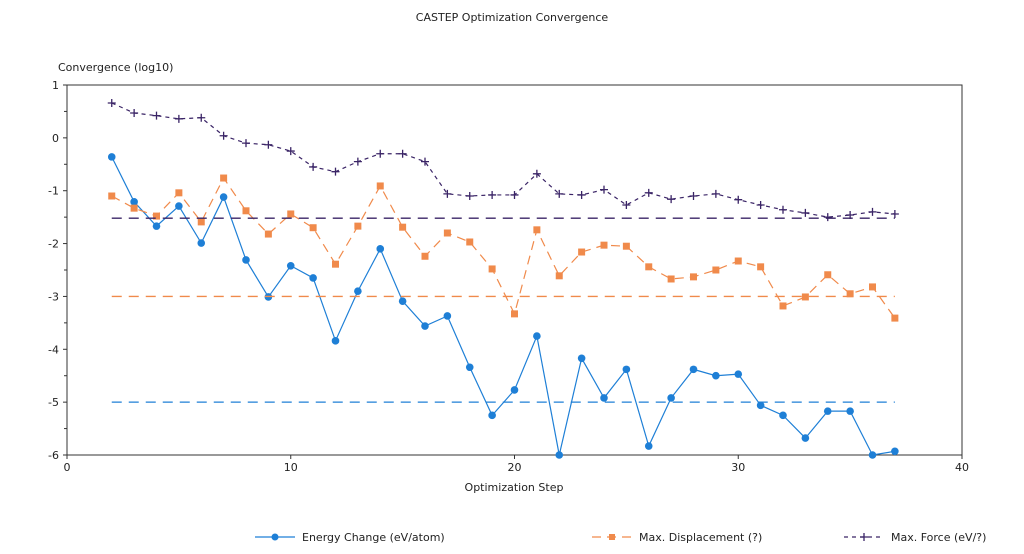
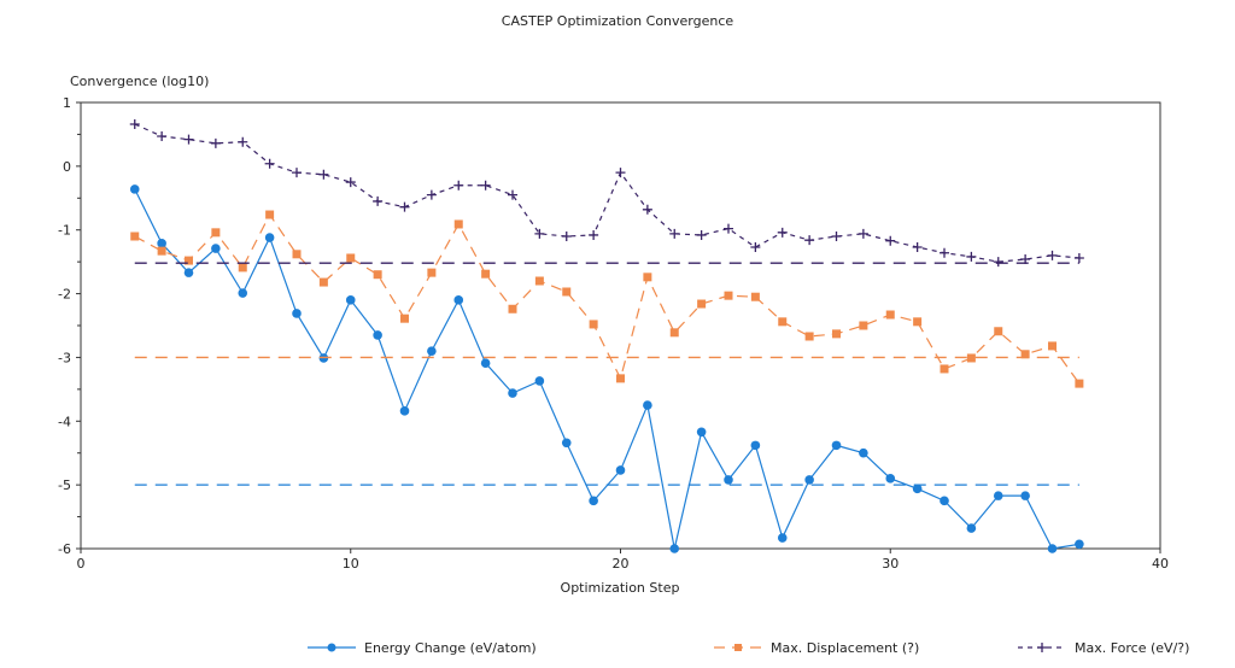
Energy Change (eV/atom)/10: -2.4 -> -2.1
Max. Force (eV/?)/20: -1.1 -> -0.1
Energy Change (eV/atom)/30: -4.5 -> -4.9
